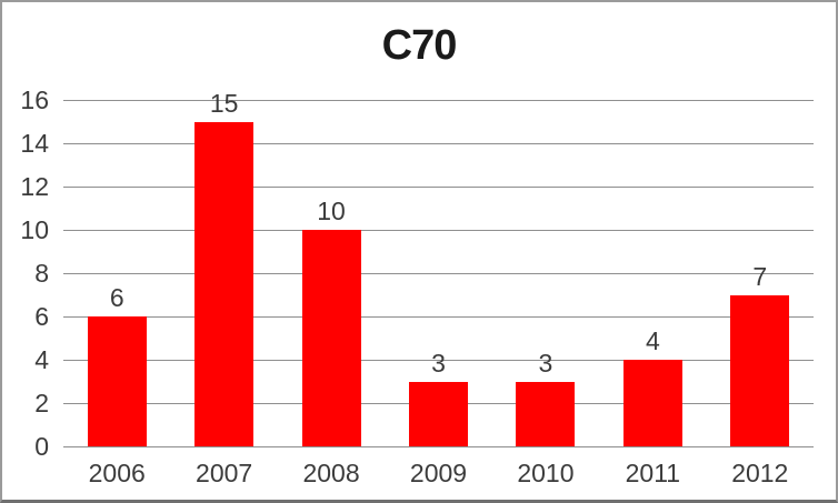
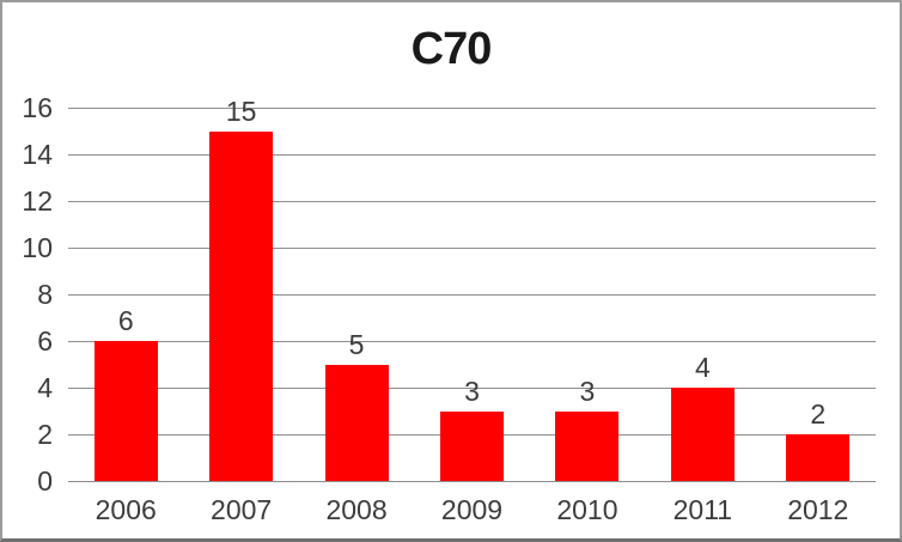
2008: 10 -> 5
2012: 7 -> 2
